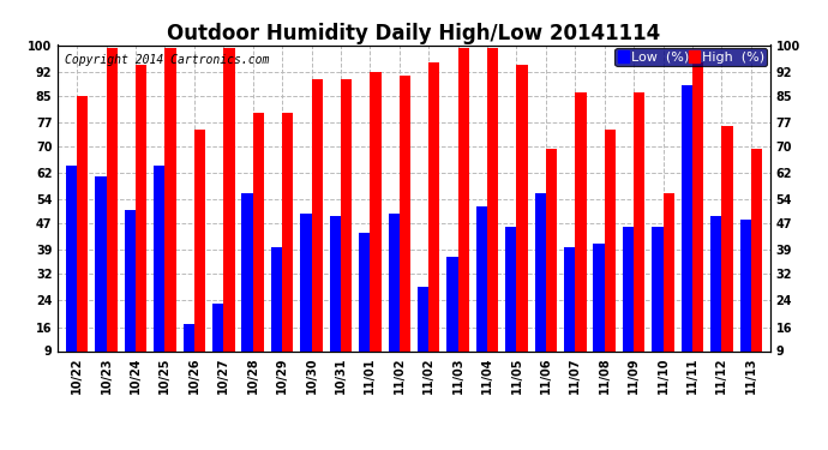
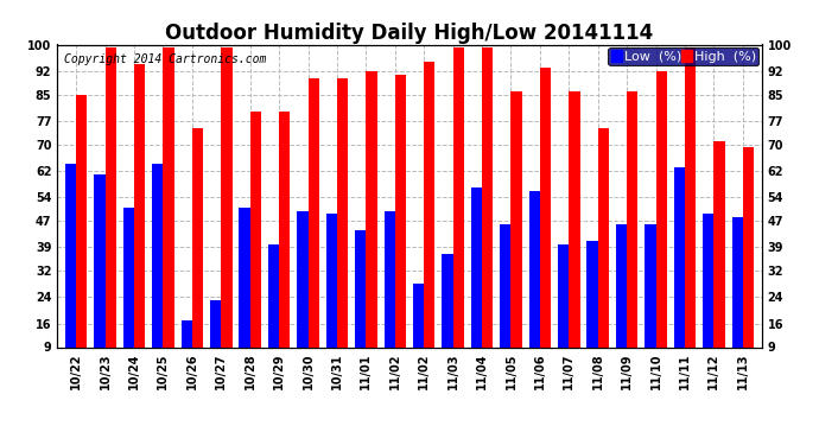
Low (%)/10/28: 56 -> 51
Low (%)/11/04: 52 -> 57
High (%)/11/05: 94 -> 86
High (%)/11/06: 69 -> 93
High (%)/11/10: 56 -> 92
Low (%)/11/11: 88 -> 63
High (%)/11/11: 95 -> 99
High (%)/11/12: 76 -> 71
